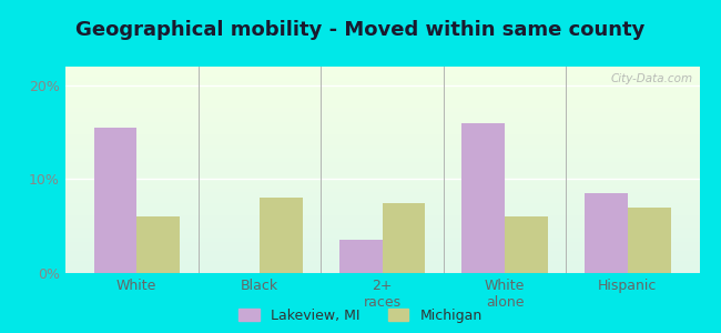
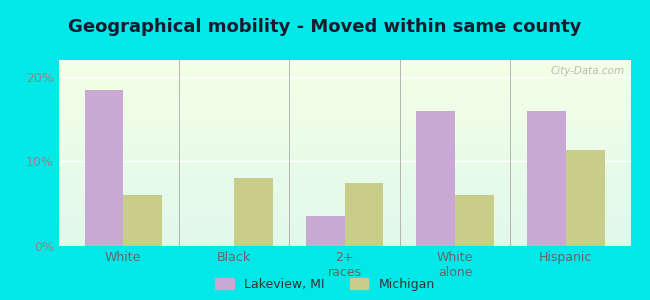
Lakeview, MI/White: 15.5% -> 18.4%
Lakeview, MI/Hispanic: 8.5% -> 16.0%
Michigan/Hispanic: 7.0% -> 11.4%
